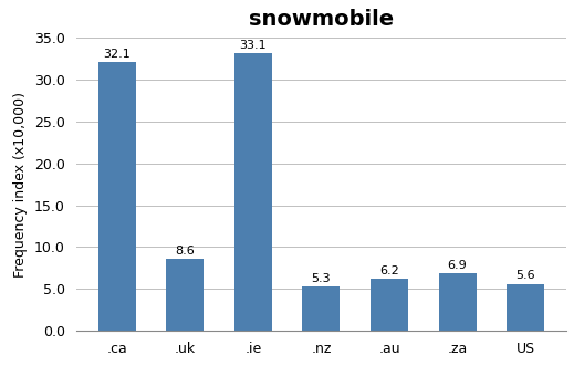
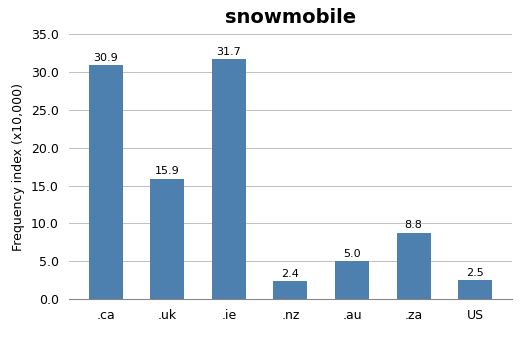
.ca: 32.1 -> 30.9
.uk: 8.6 -> 15.9
.ie: 33.1 -> 31.7
.nz: 5.3 -> 2.4
.au: 6.2 -> 5.0
.za: 6.9 -> 8.8
US: 5.6 -> 2.5
